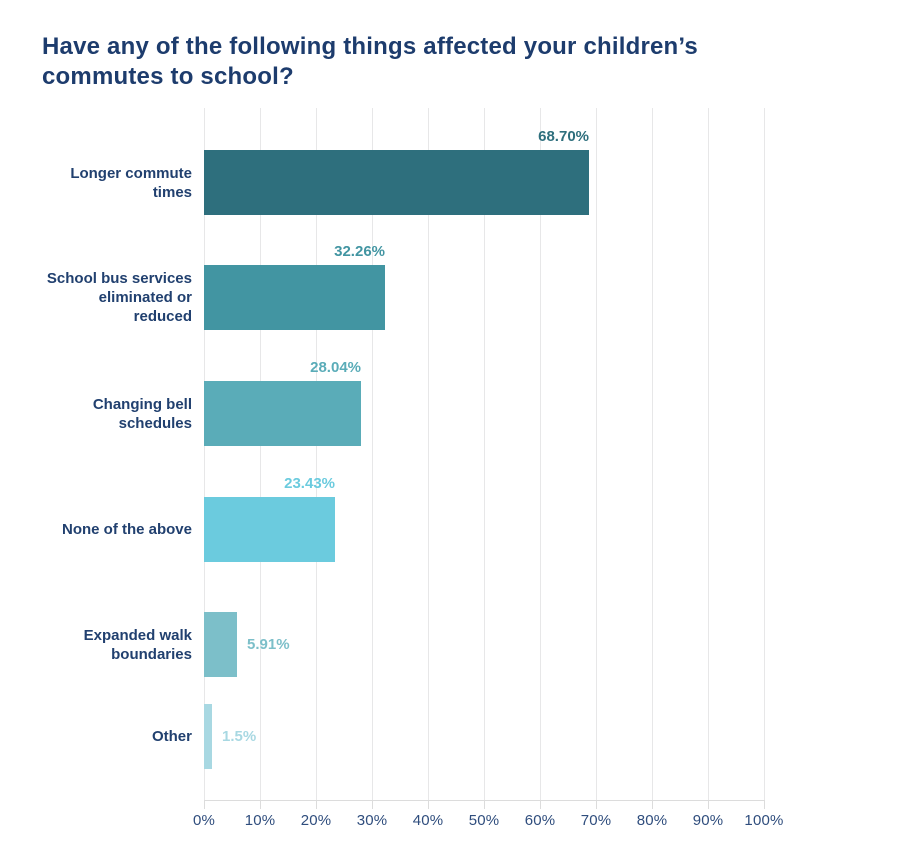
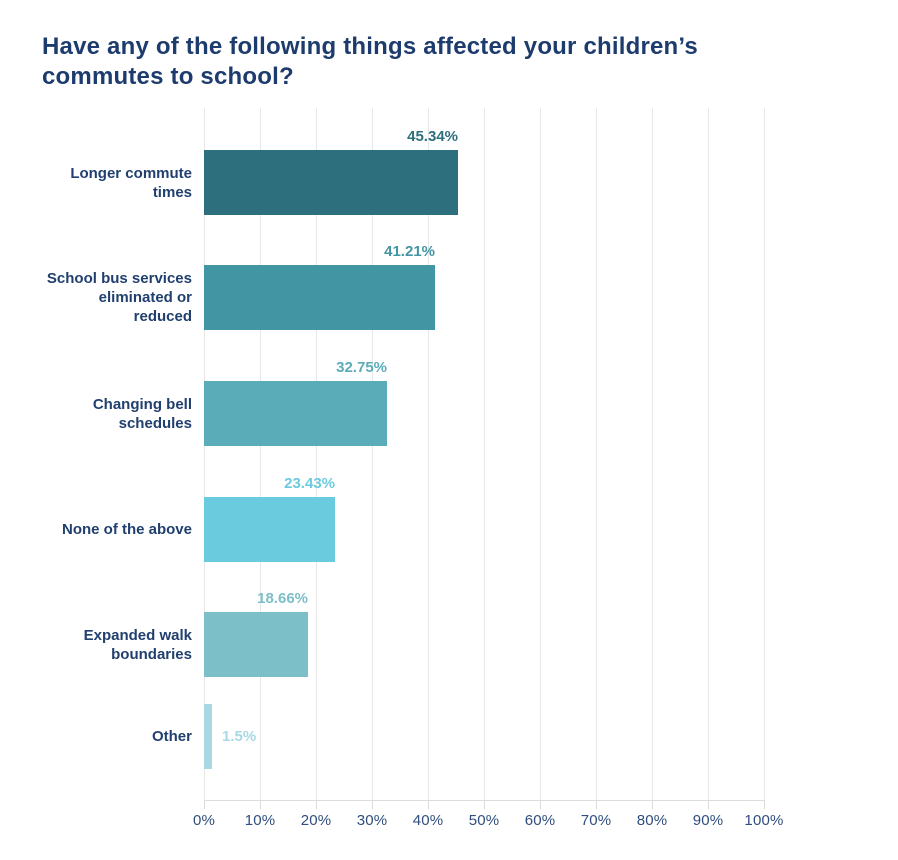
Longer commute times: 68.70% -> 45.34%
School bus services eliminated or reduced: 32.26% -> 41.21%
Changing bell schedules: 28.04% -> 32.75%
Expanded walk boundaries: 5.91% -> 18.66%
